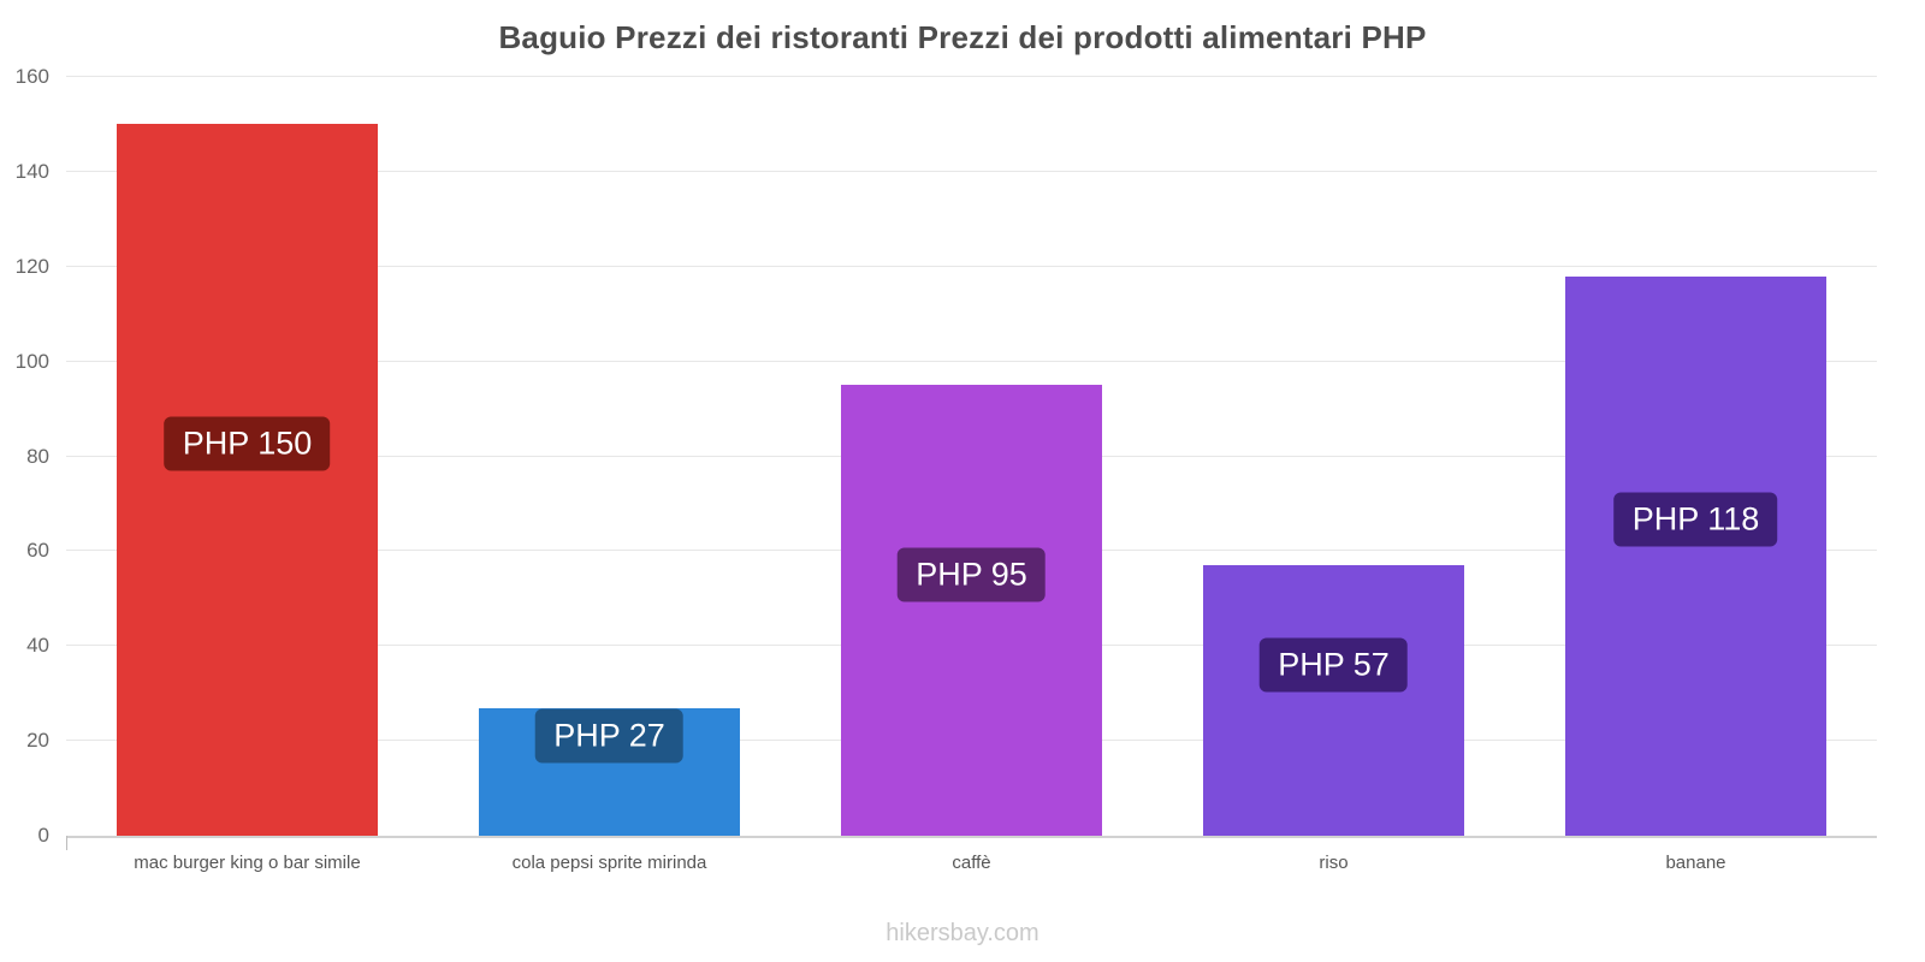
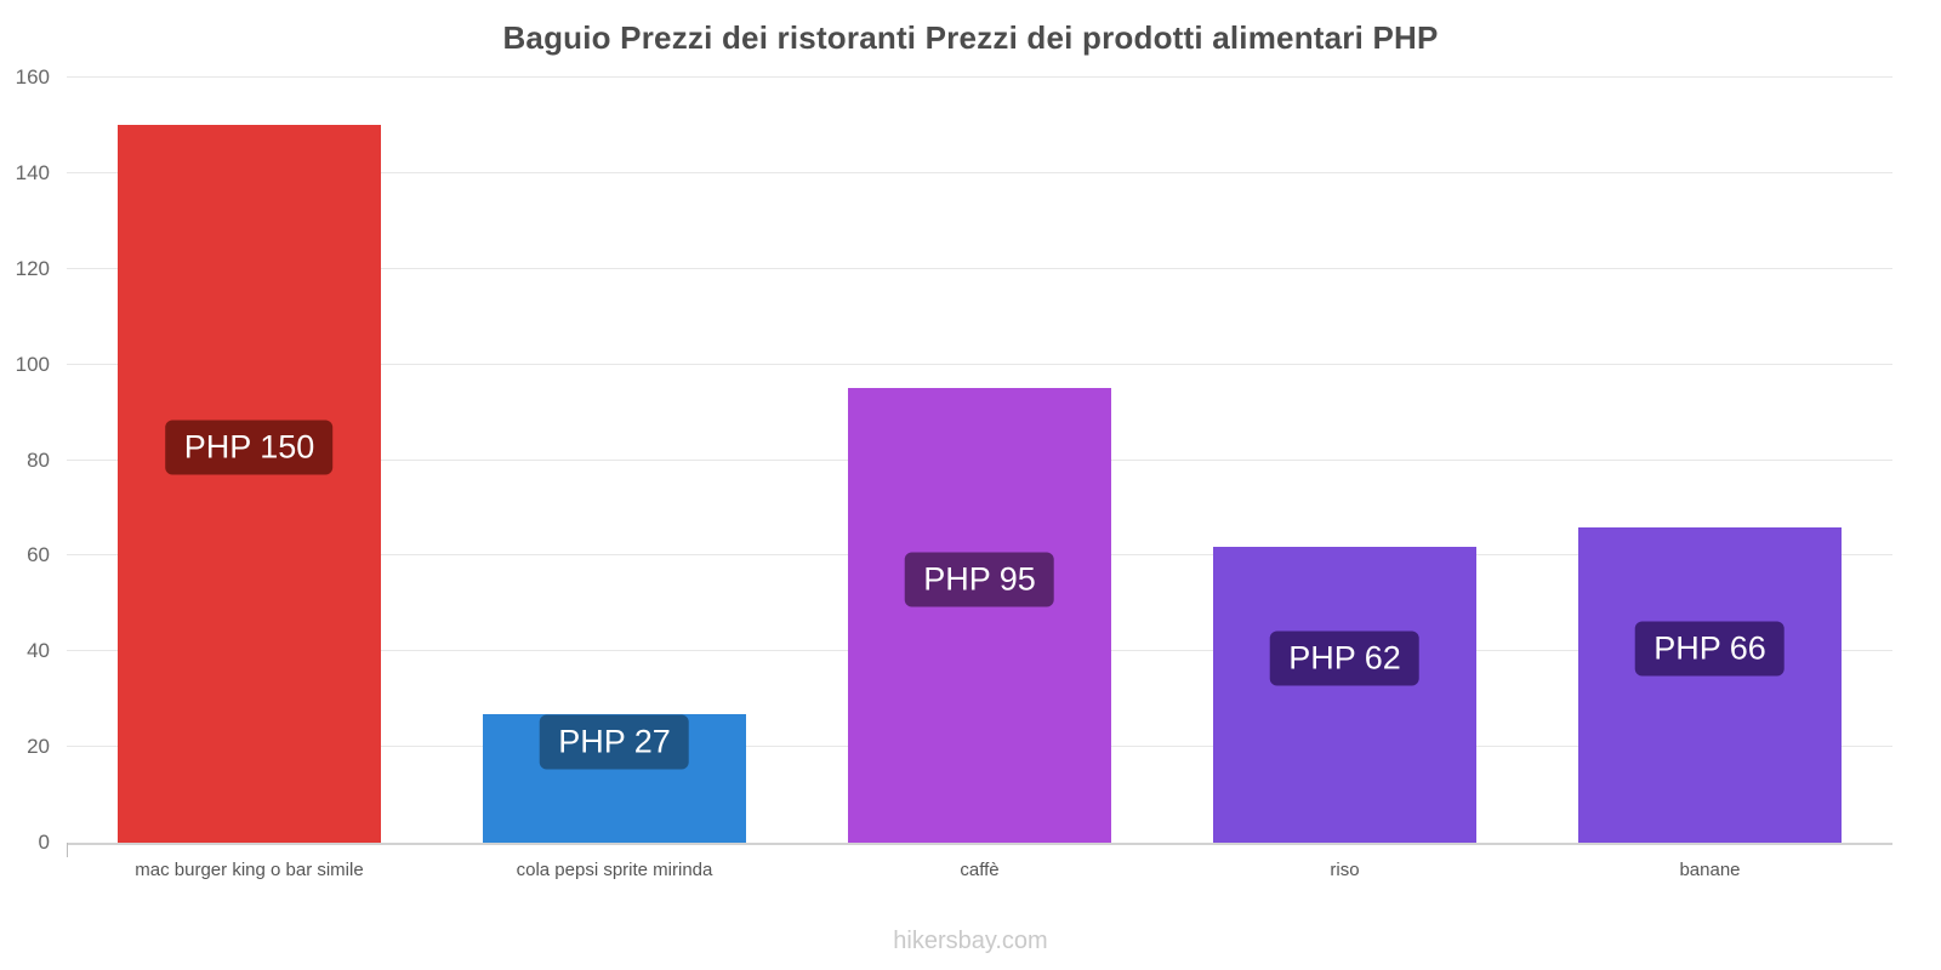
riso: 57 -> 62
banane: 118 -> 66
